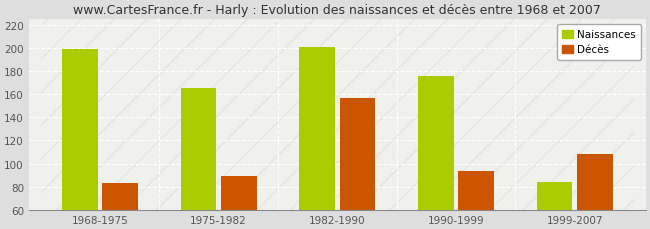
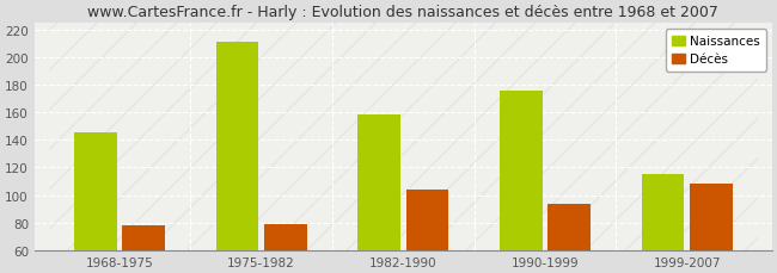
Naissances/1968-1975: 199 -> 145
Décès/1968-1975: 83 -> 78
Naissances/1975-1982: 165 -> 211
Décès/1975-1982: 89 -> 79
Naissances/1982-1990: 201 -> 158
Décès/1982-1990: 157 -> 104
Naissances/1999-2007: 84 -> 115
